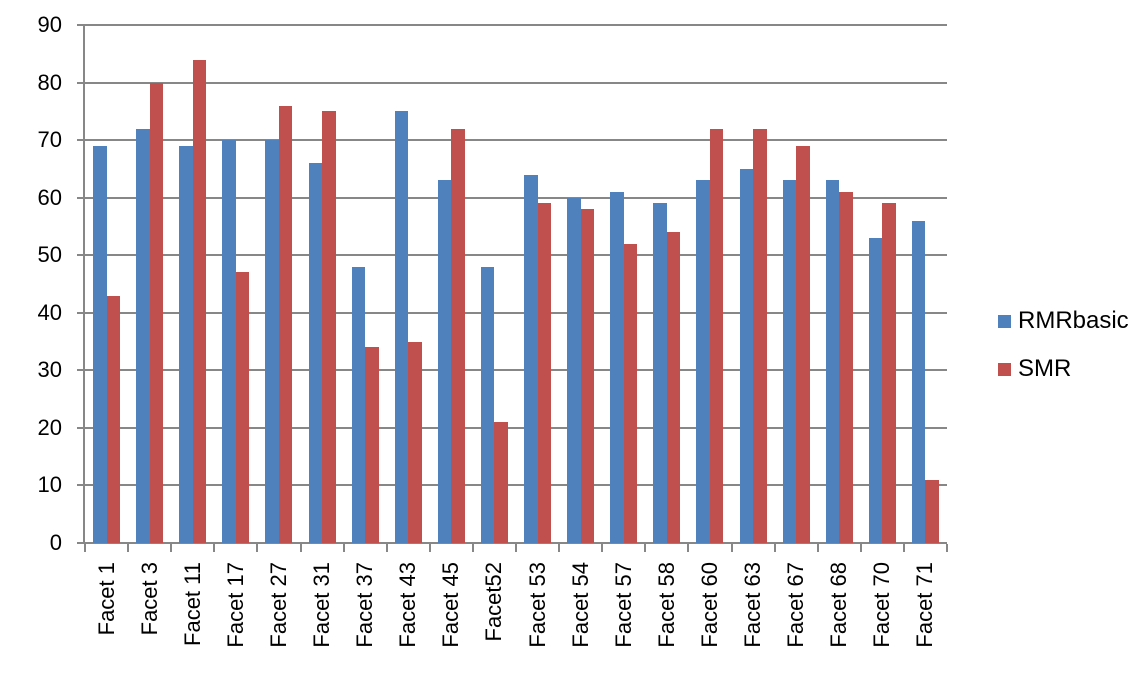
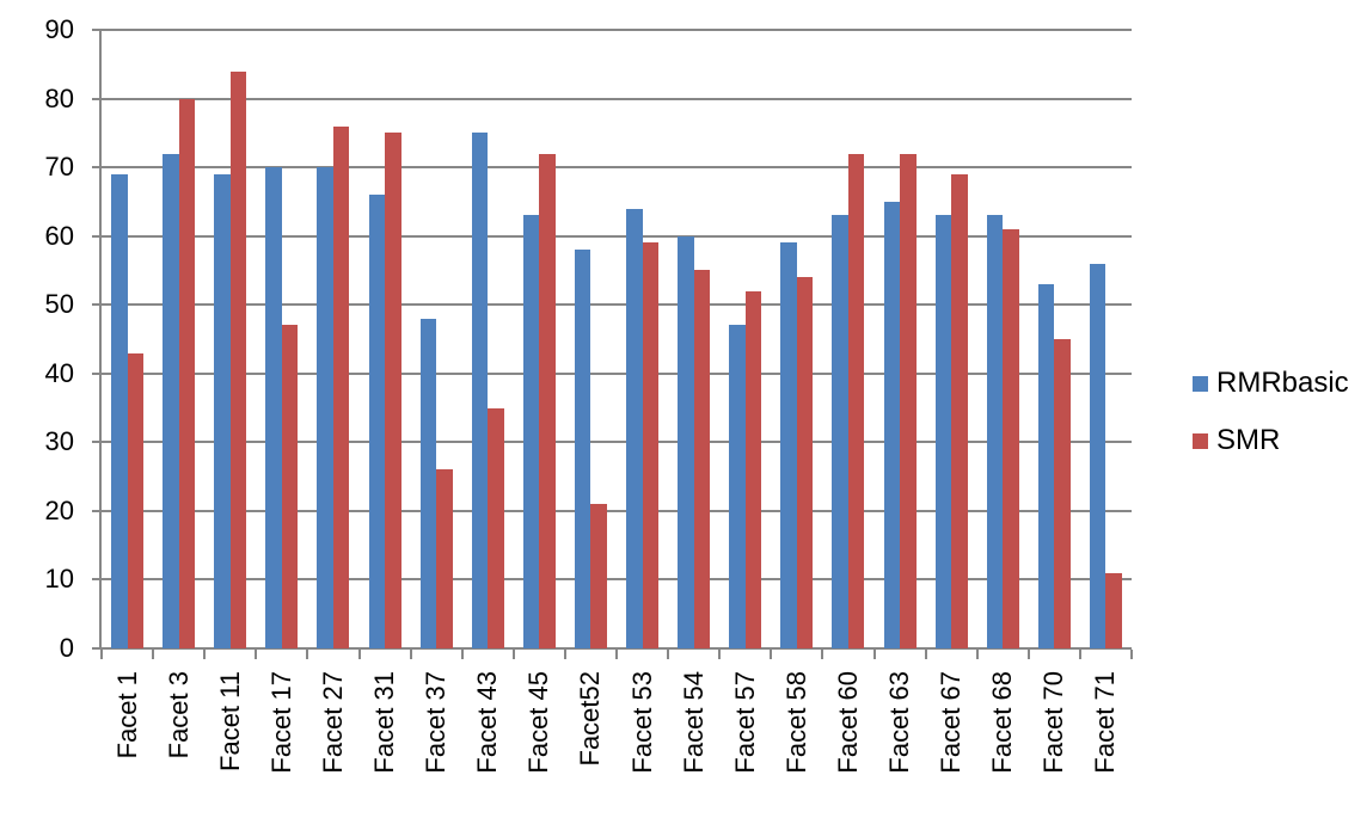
SMR/Facet 37: 34 -> 26
RMRbasic/Facet52: 48 -> 58
SMR/Facet 54: 58 -> 55
RMRbasic/Facet 57: 61 -> 47
SMR/Facet 70: 59 -> 45
